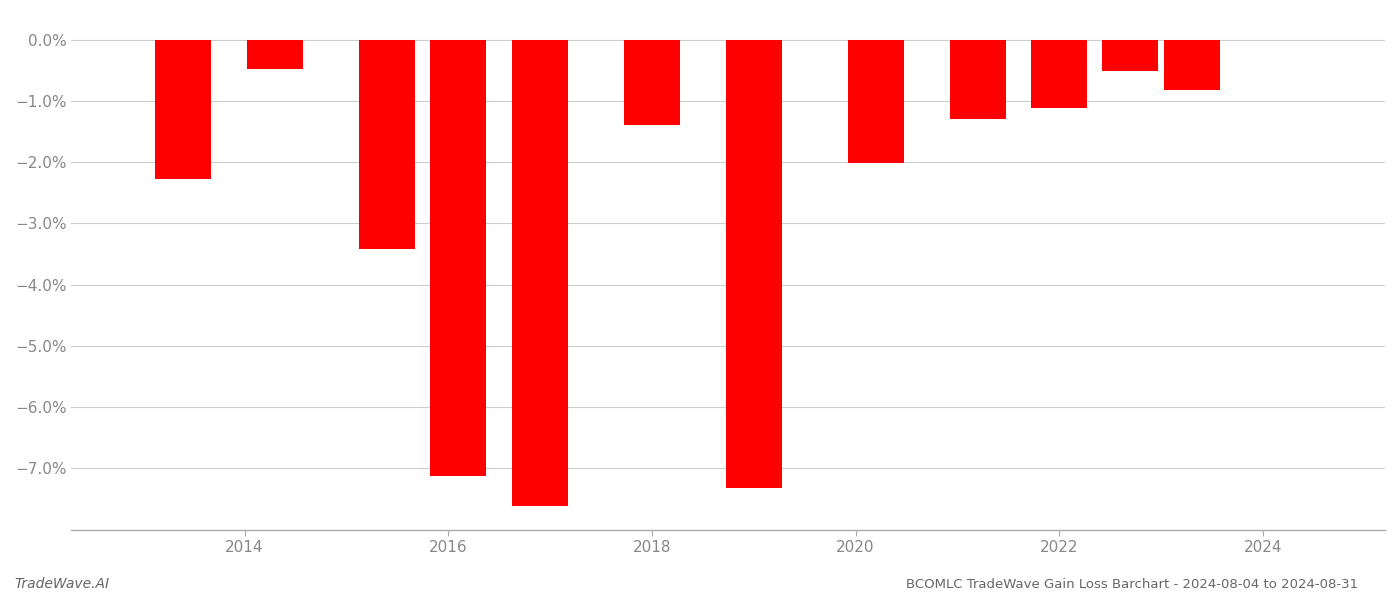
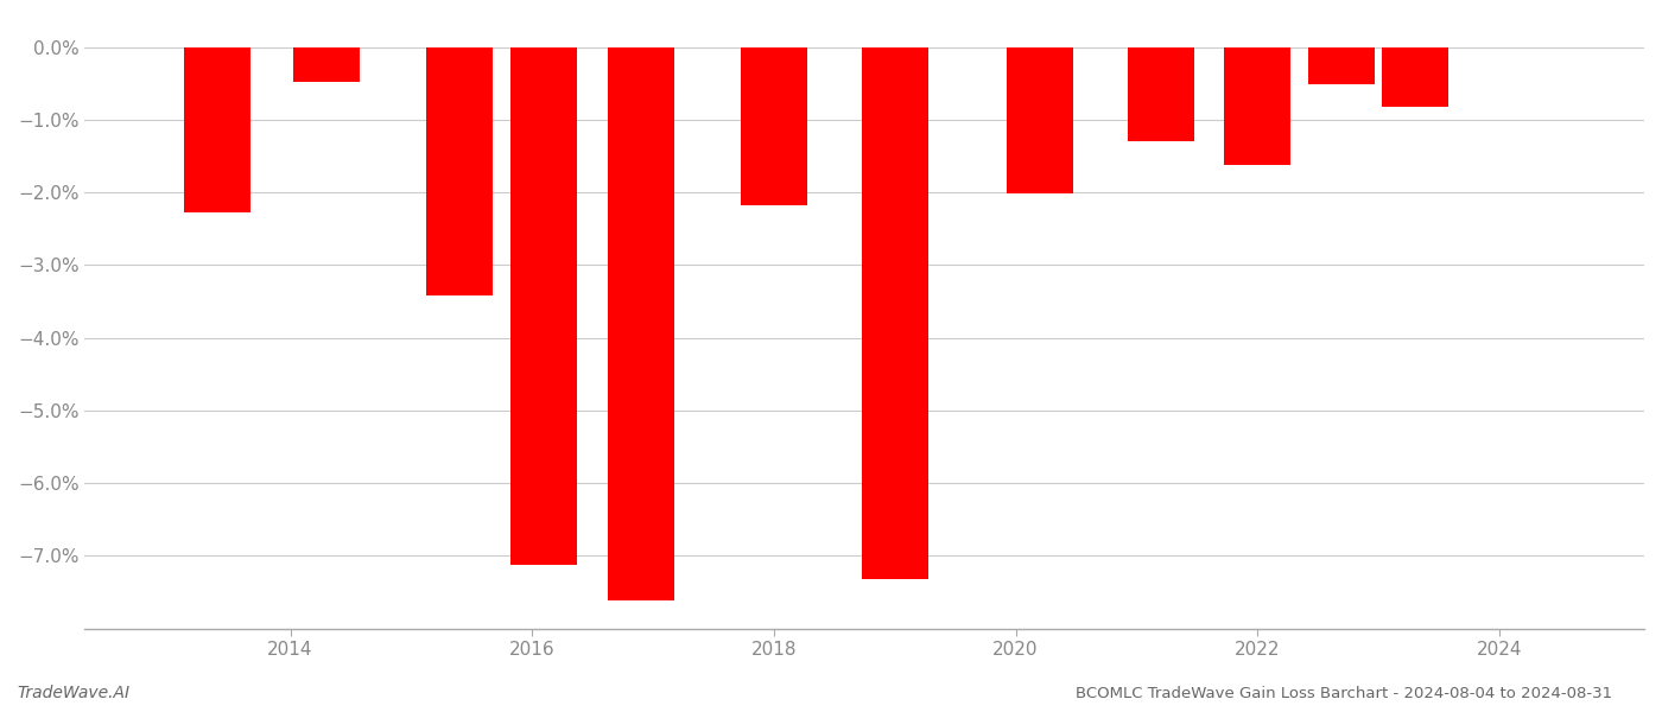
2018: -1.40% -> -2.18%
2022: -1.12% -> -1.62%
